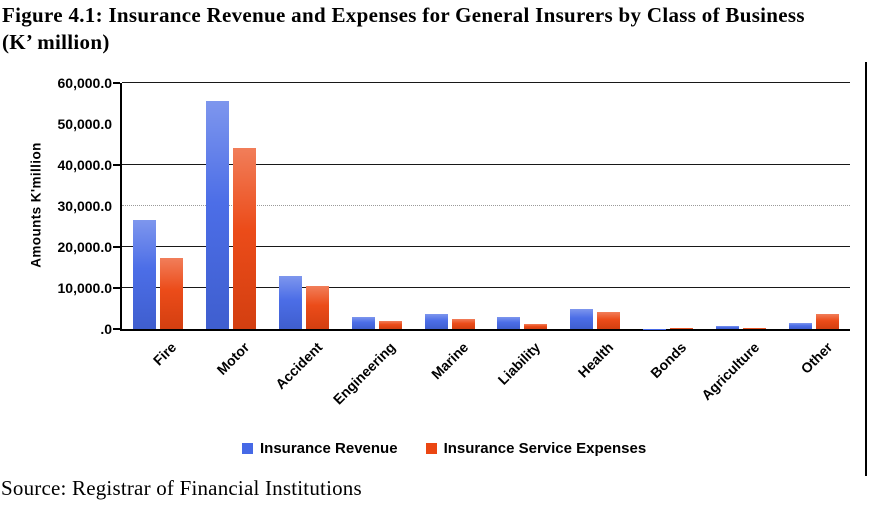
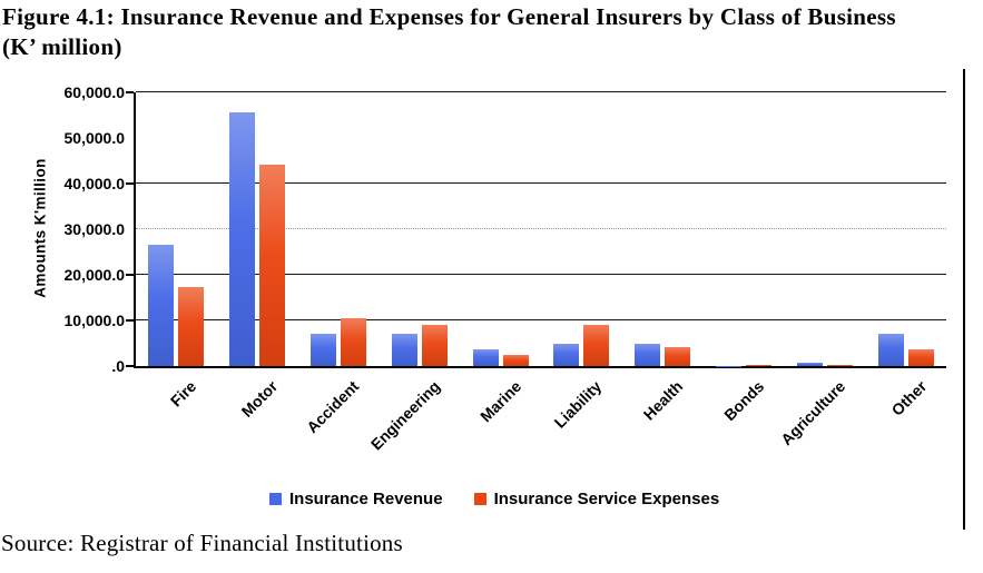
Insurance Revenue/Accident: 13000 -> 7000
Insurance Revenue/Engineering: 3000 -> 7000
Insurance Service Expenses/Engineering: 2000 -> 9000
Insurance Revenue/Liability: 3000 -> 5000
Insurance Service Expenses/Liability: 1000 -> 9000
Insurance Revenue/Other: 2000 -> 7000
